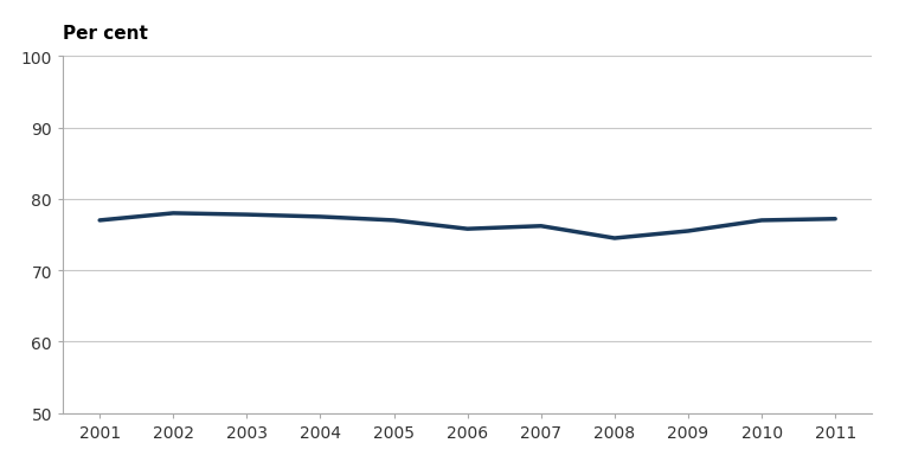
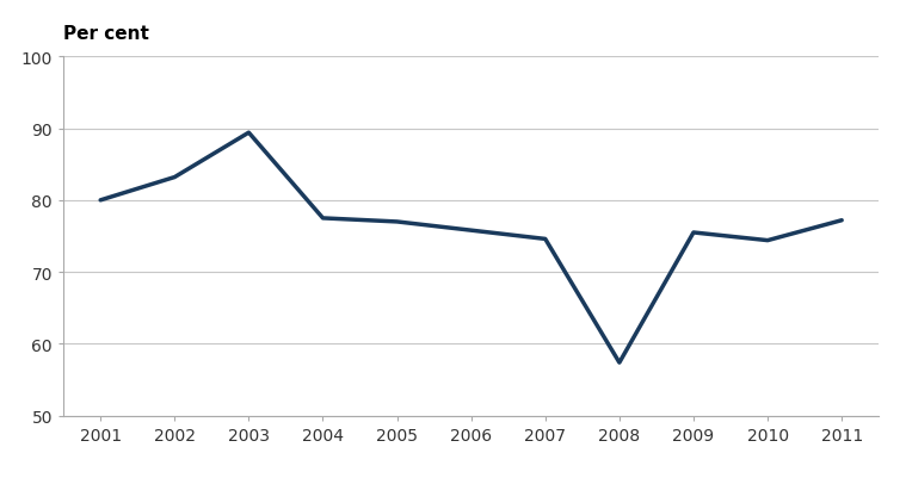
2001: 77.0 -> 80.0
2002: 78.0 -> 83.2
2003: 77.8 -> 89.4
2007: 76.2 -> 74.6
2008: 74.5 -> 57.4
2010: 77.0 -> 74.4
